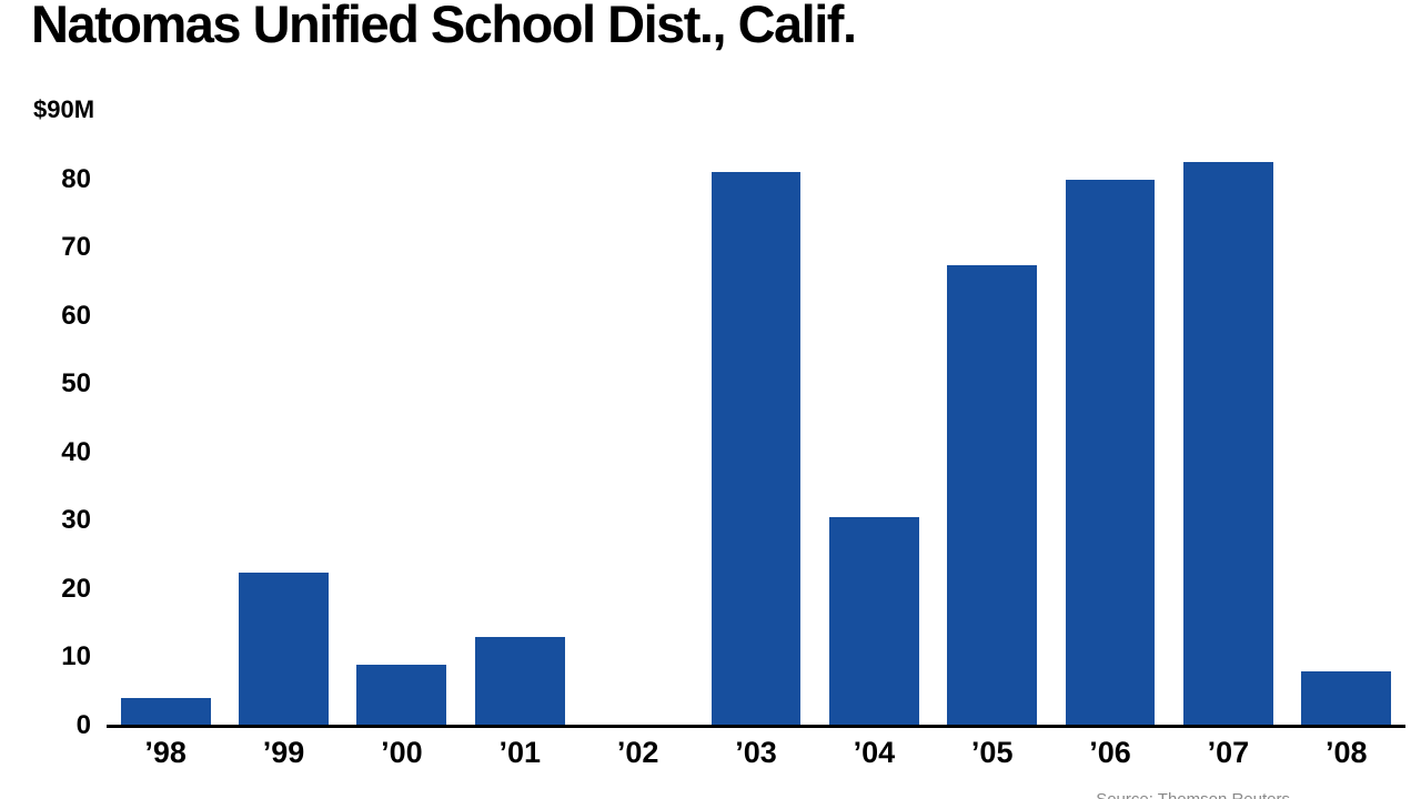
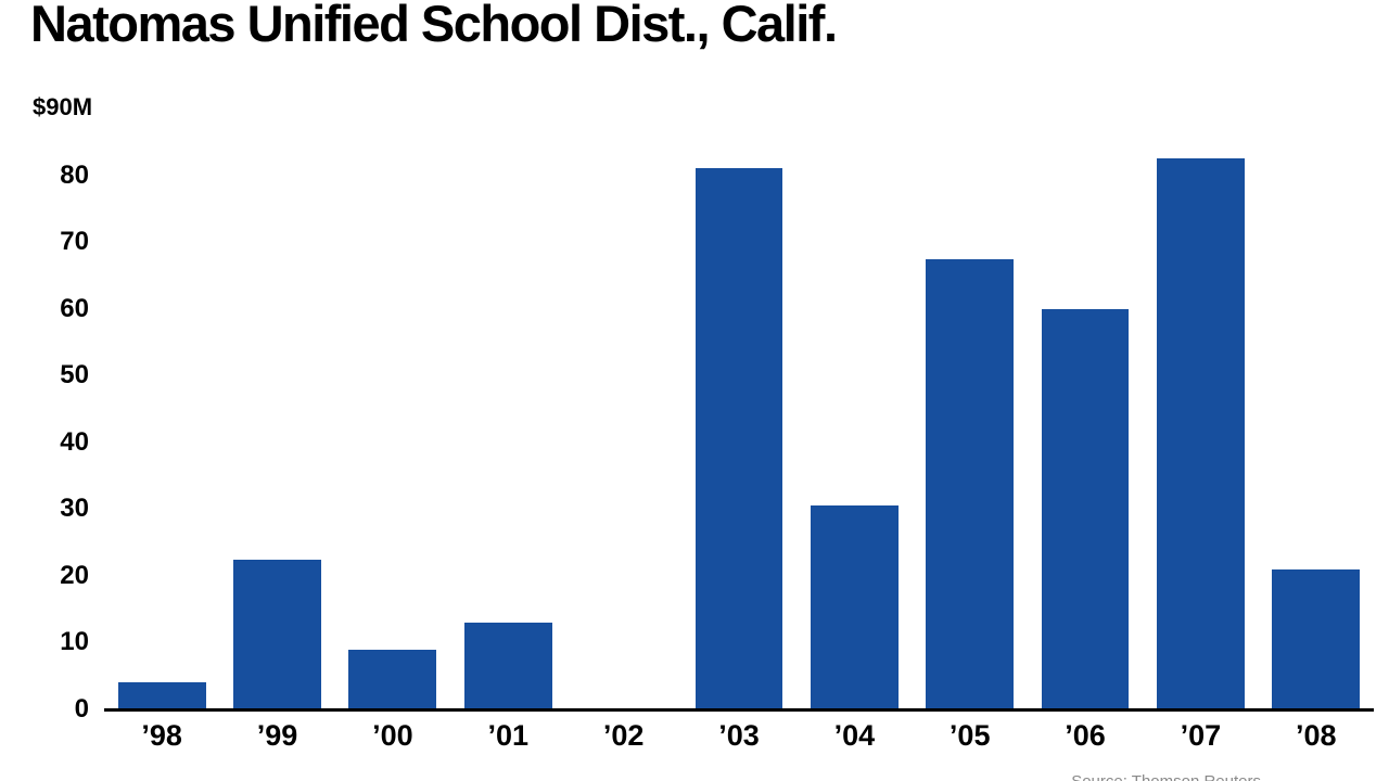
’06: 80 -> 60
’08: 8 -> 21
